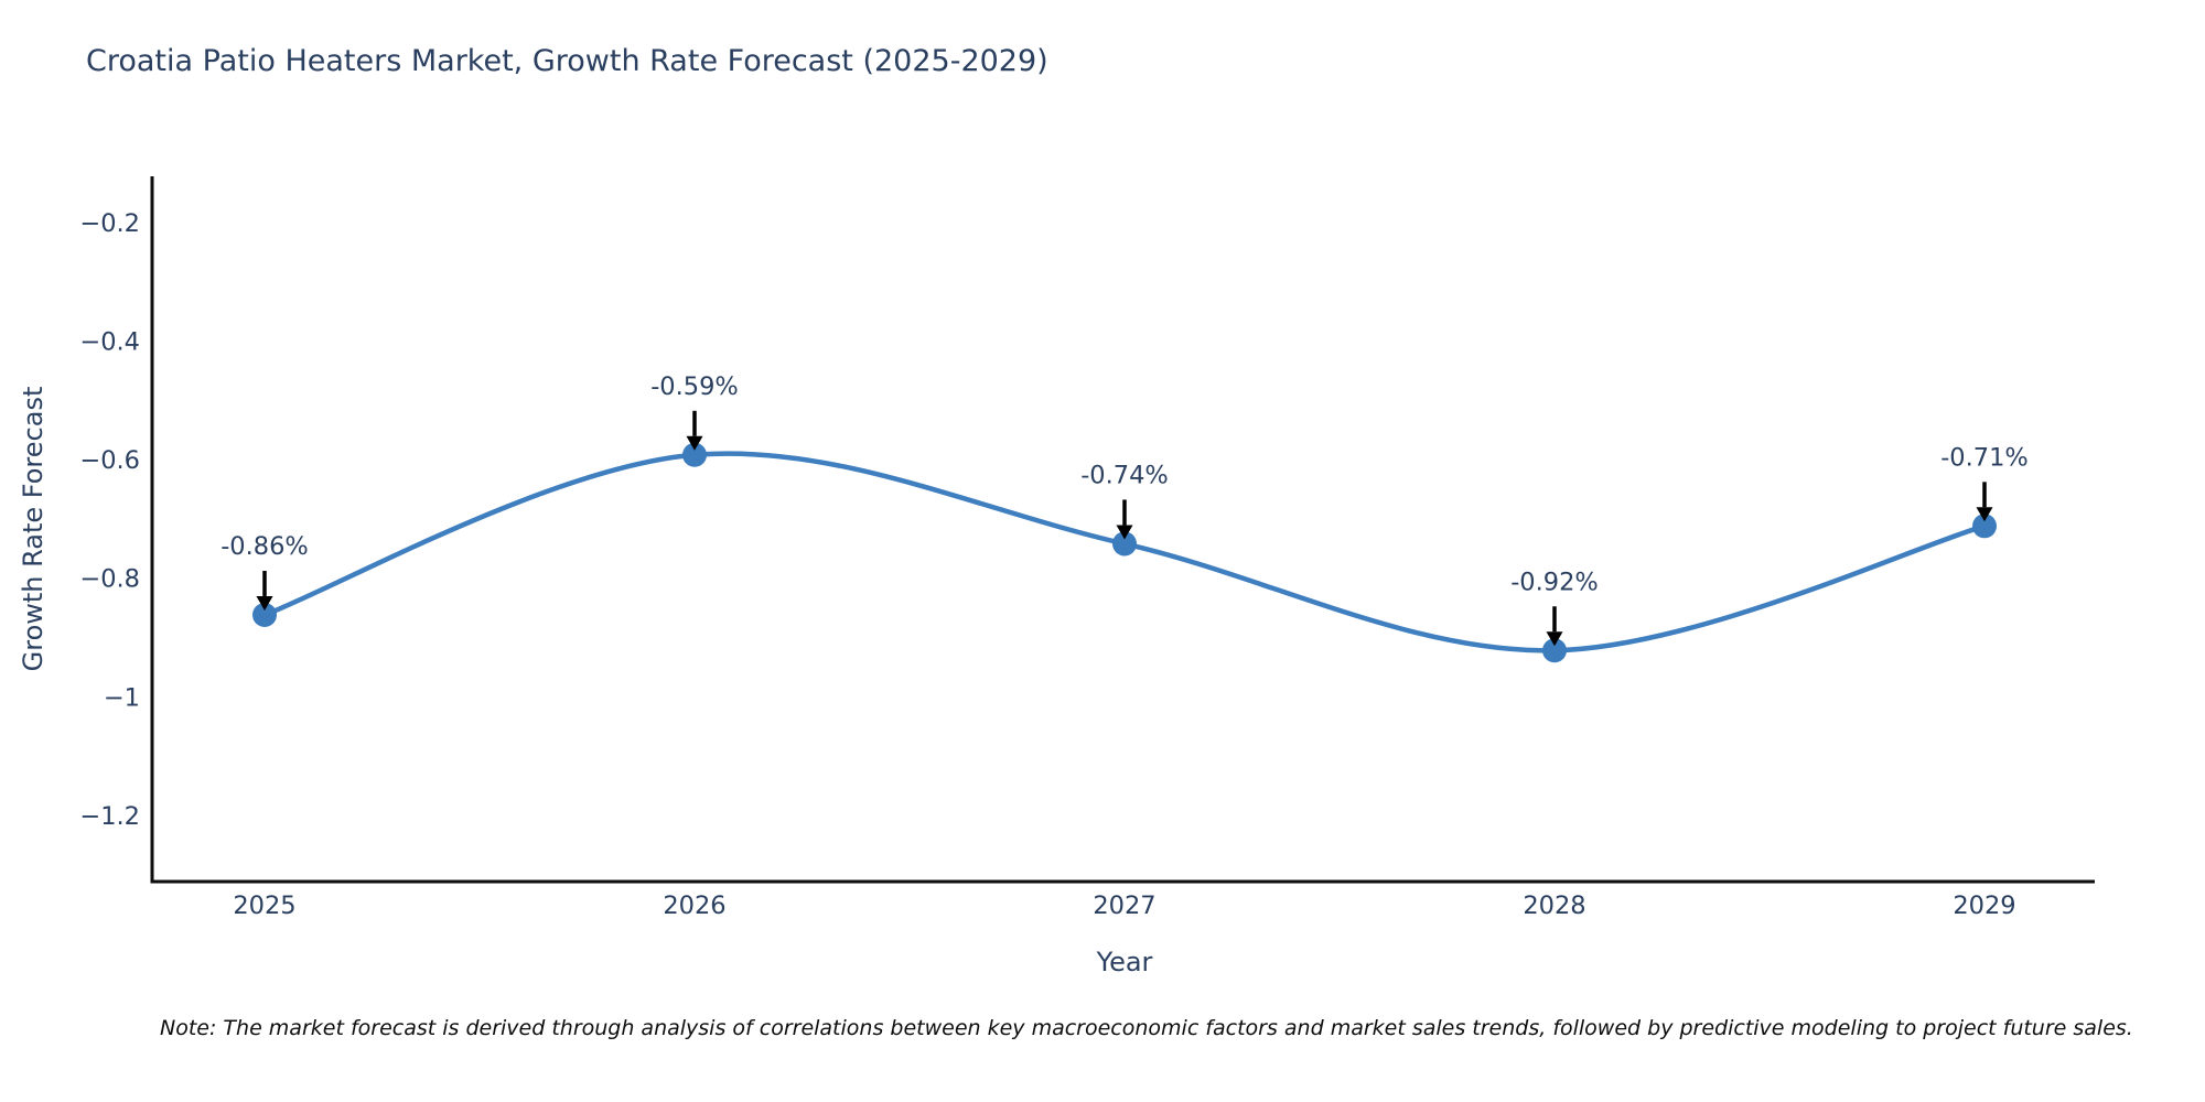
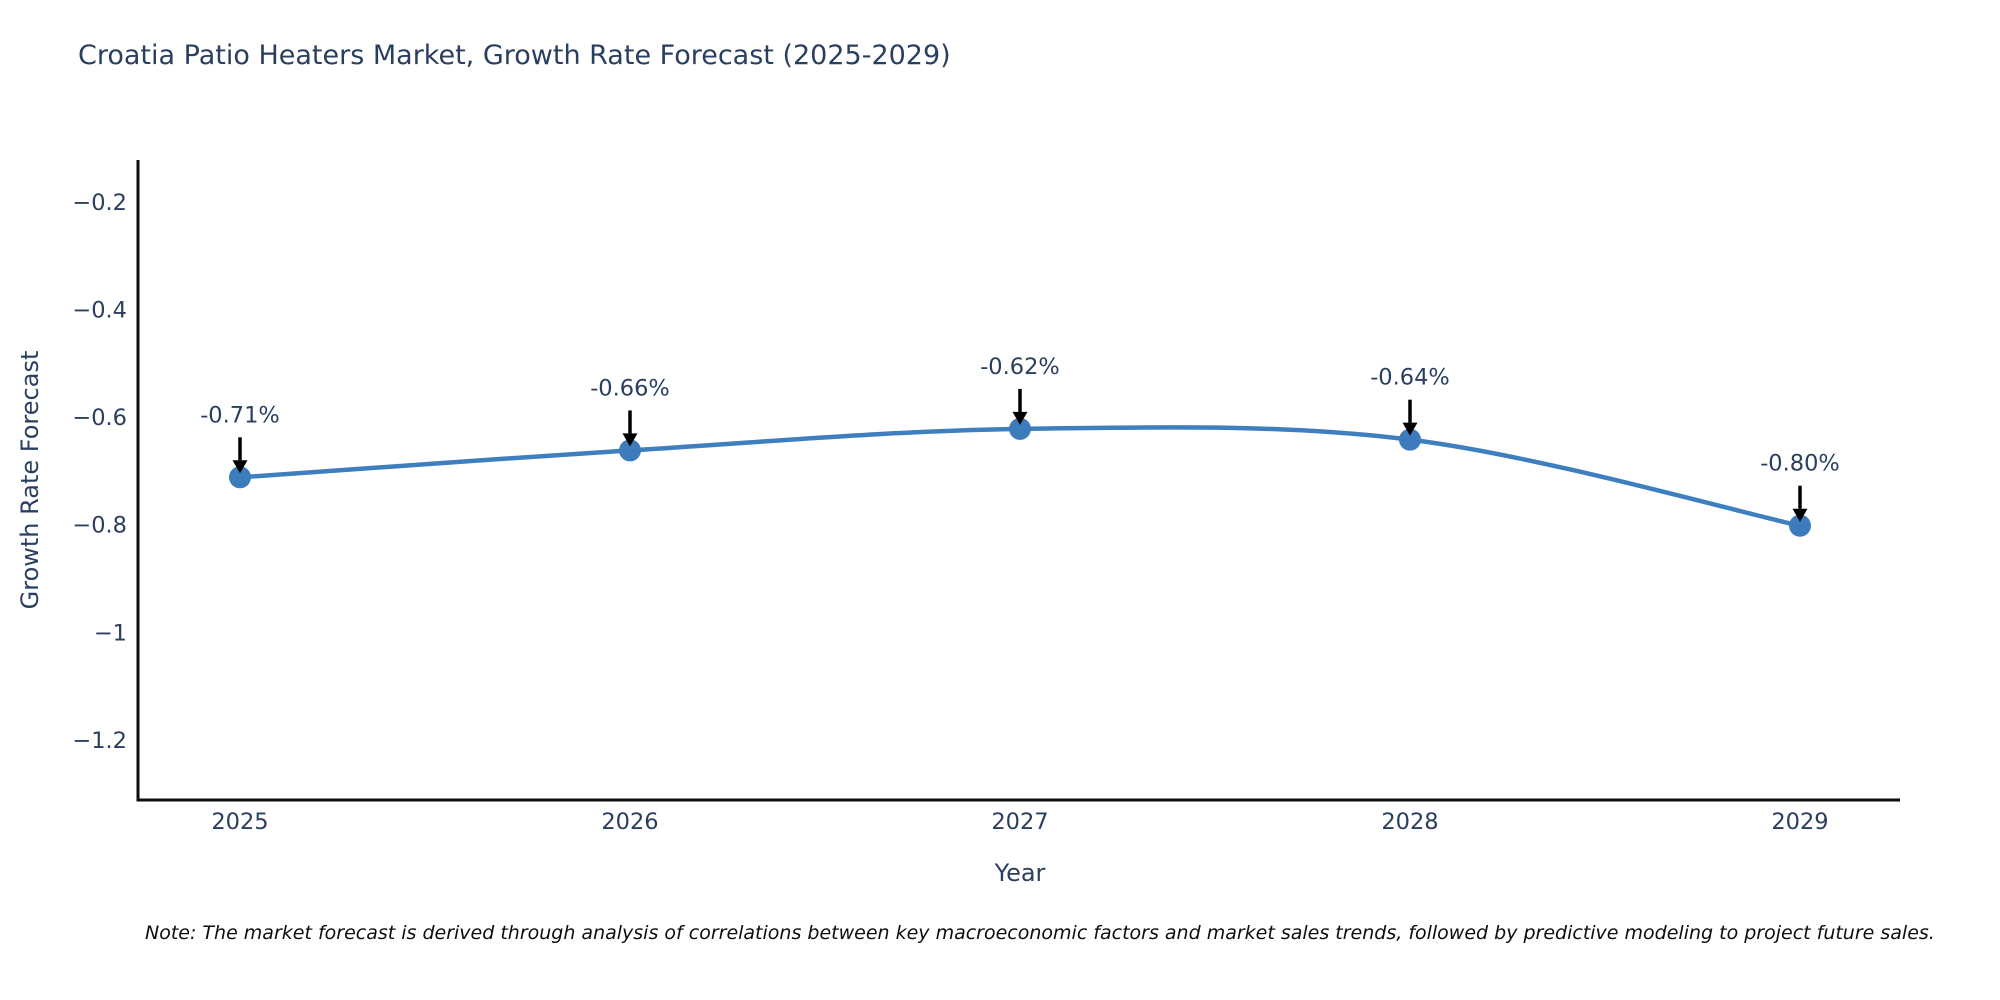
2025: -0.86% -> -0.71%
2026: -0.59% -> -0.66%
2027: -0.74% -> -0.62%
2028: -0.92% -> -0.64%
2029: -0.71% -> -0.80%
